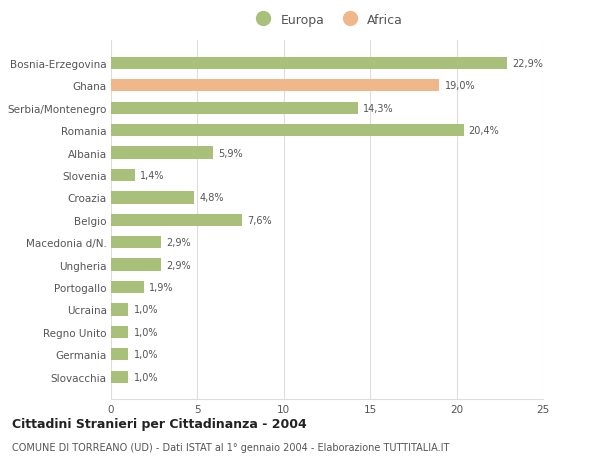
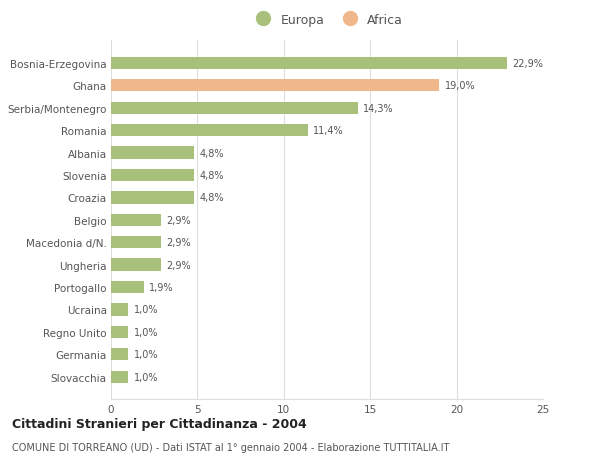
Romania: 20,4% -> 11,4%
Albania: 5,9% -> 4,8%
Slovenia: 1,4% -> 4,8%
Belgio: 7,6% -> 2,9%
